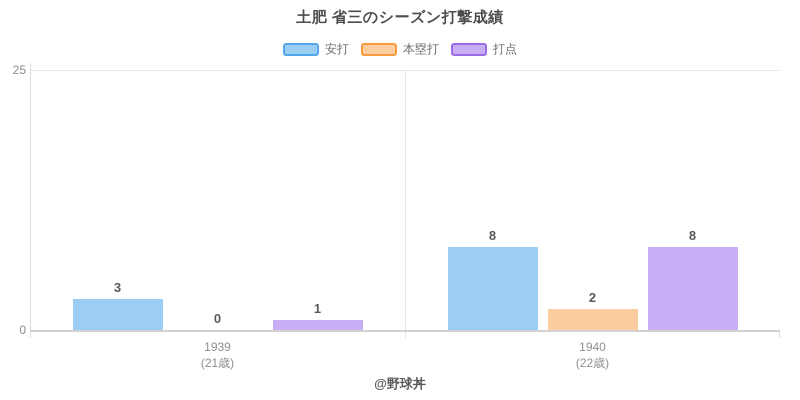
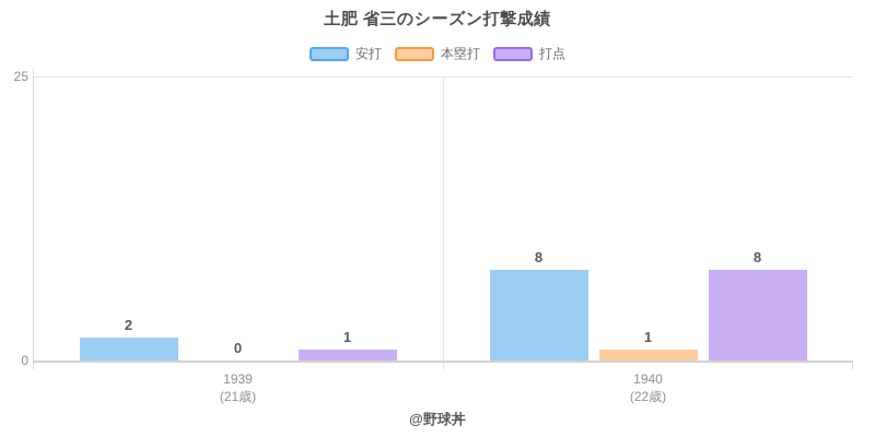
安打/1939: 3 -> 2
本塁打/1940: 2 -> 1
